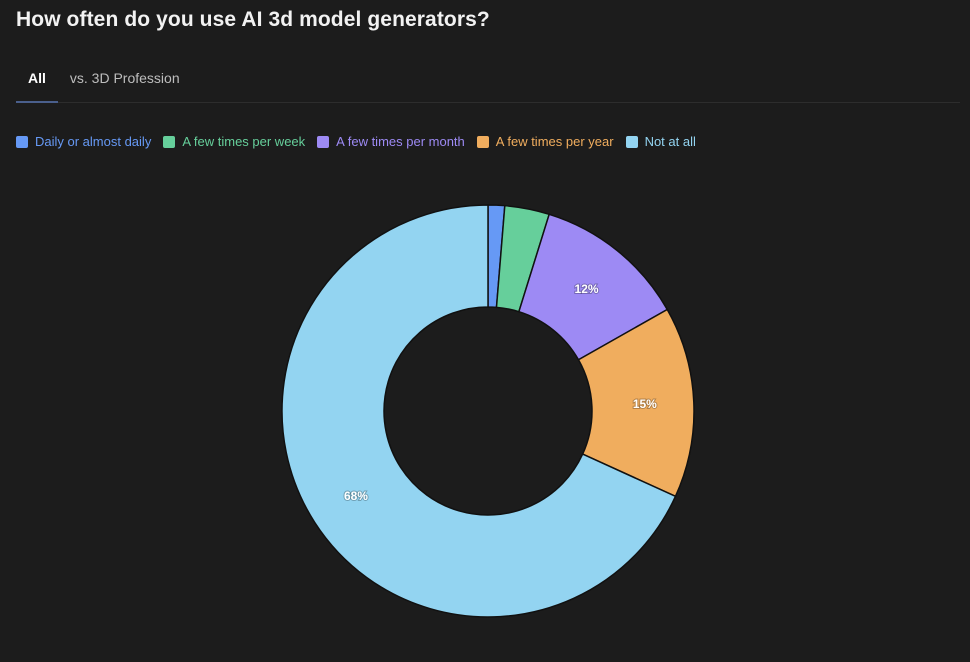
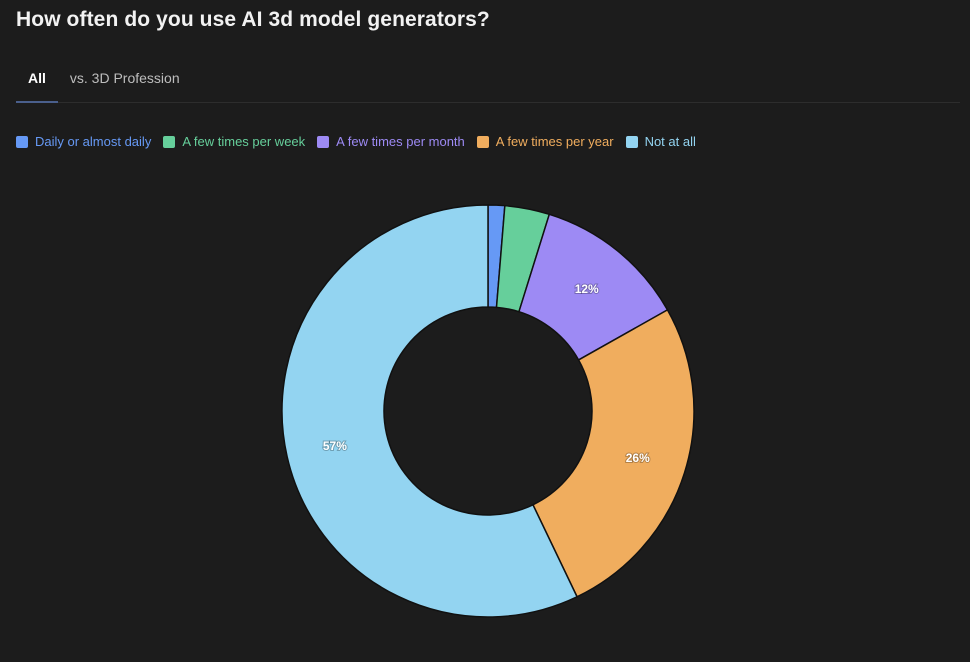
A few times per year: 15% -> 26%
Not at all: 68% -> 57%
